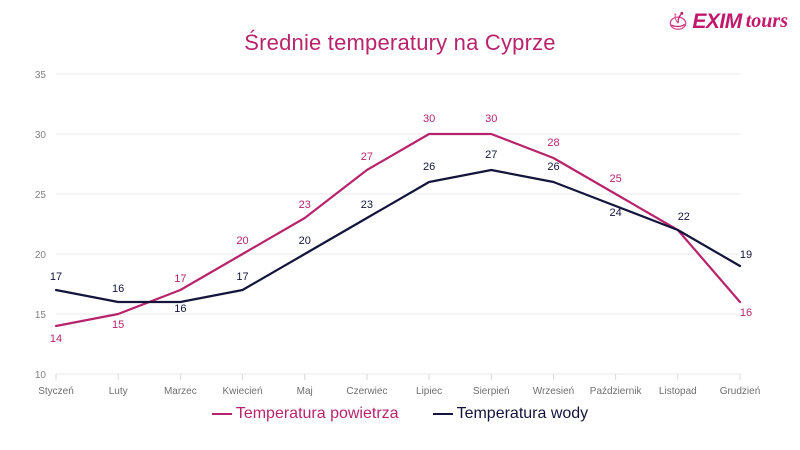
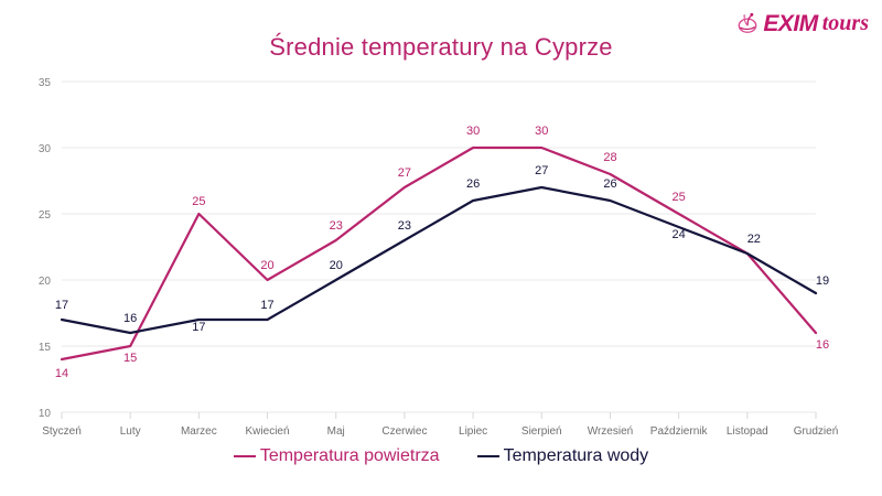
Temperatura powietrza/Marzec: 17 -> 25
Temperatura wody/Marzec: 16 -> 17
